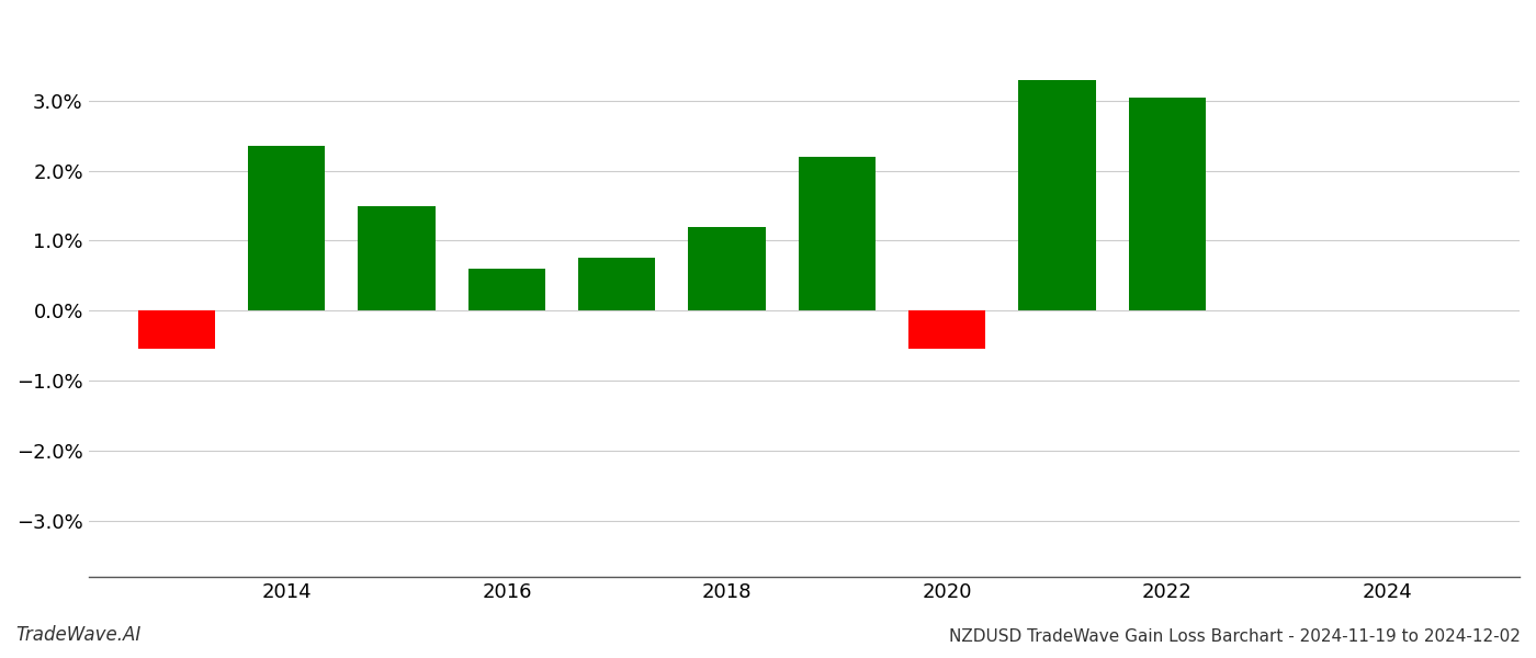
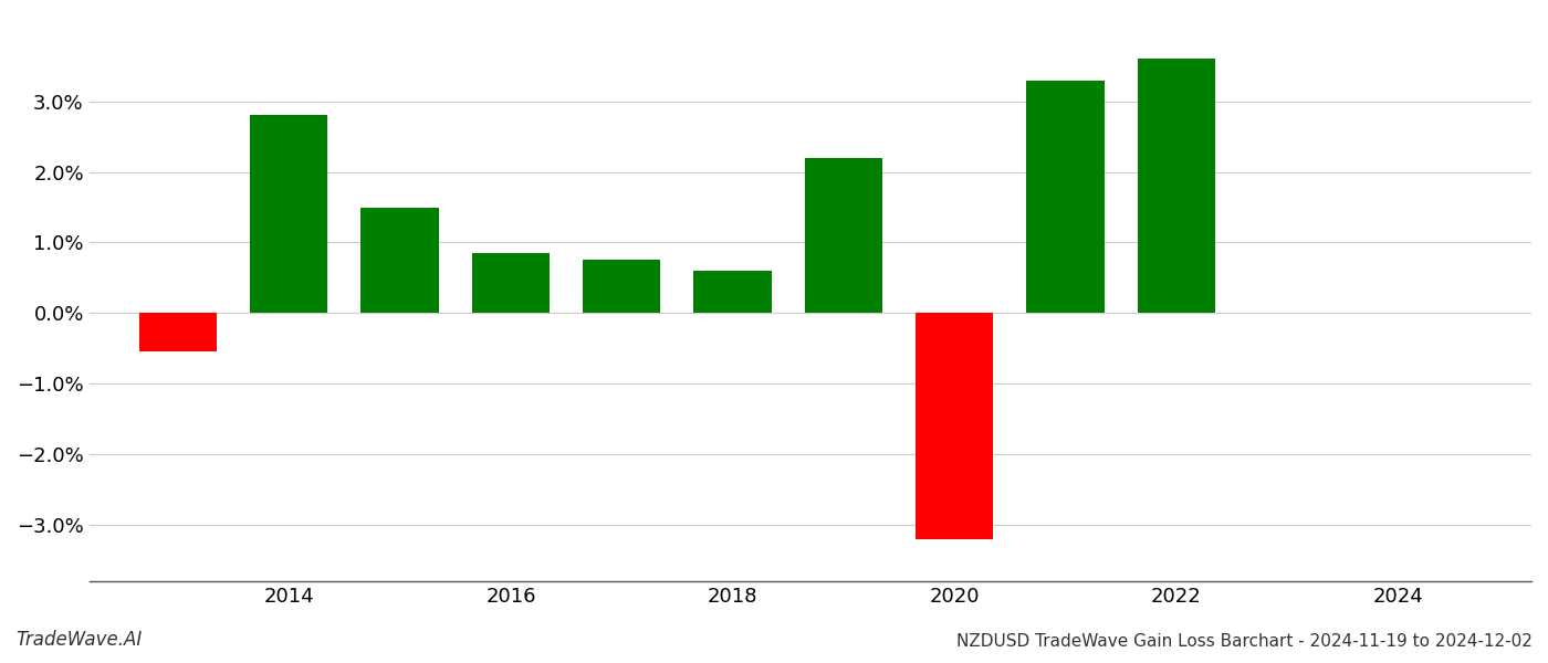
2014: 2.36% -> 2.80%
2016: 0.60% -> 0.85%
2018: 1.20% -> 0.60%
2020: -0.54% -> -3.20%
2022: 3.04% -> 3.60%
